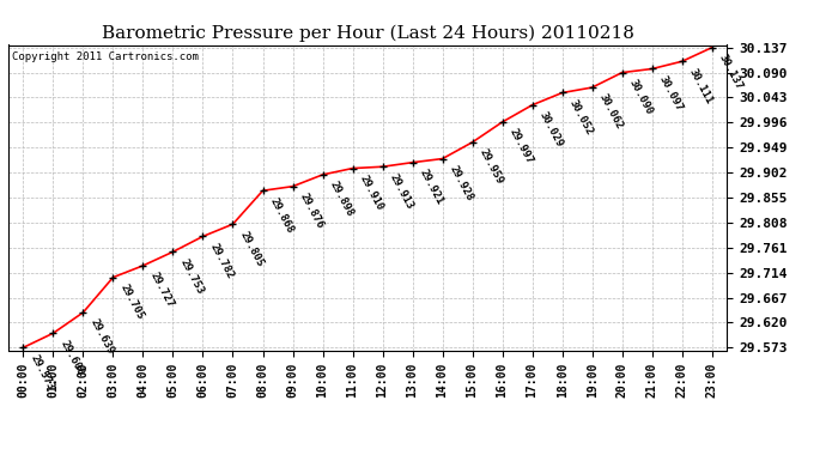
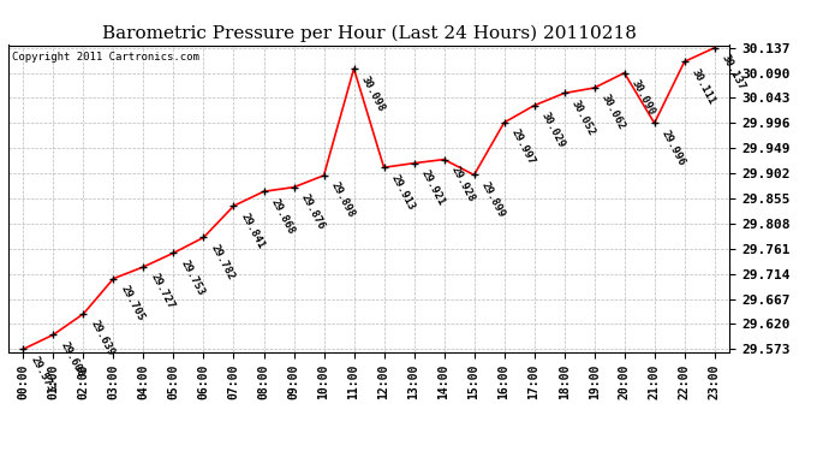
07:00: 29.805 -> 29.841
11:00: 29.910 -> 30.098
15:00: 29.959 -> 29.899
21:00: 30.097 -> 29.996
